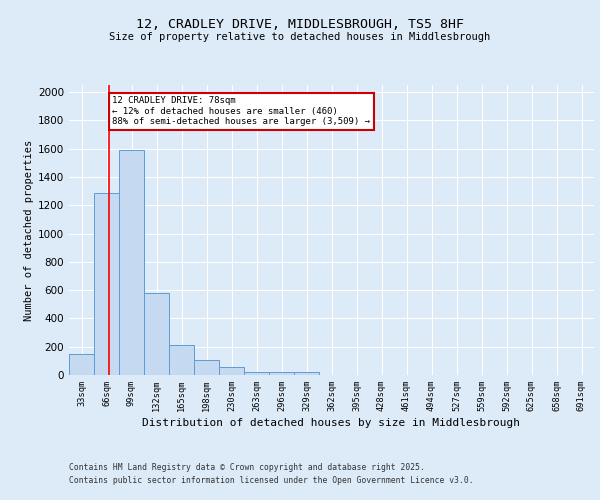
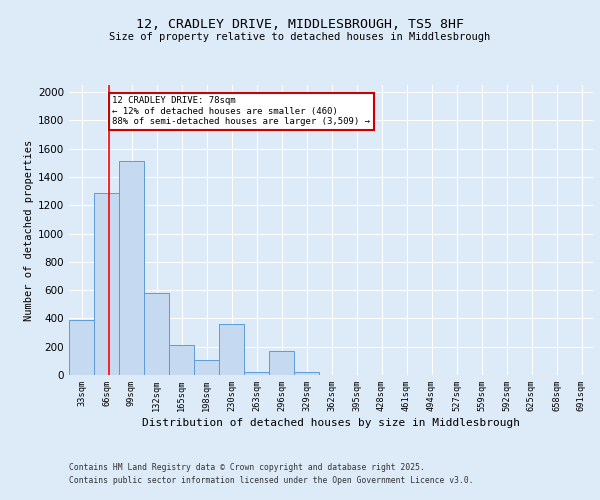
33sqm: 140 -> 390
99sqm: 1590 -> 1510
230sqm: 60 -> 360
296sqm: 20 -> 170
